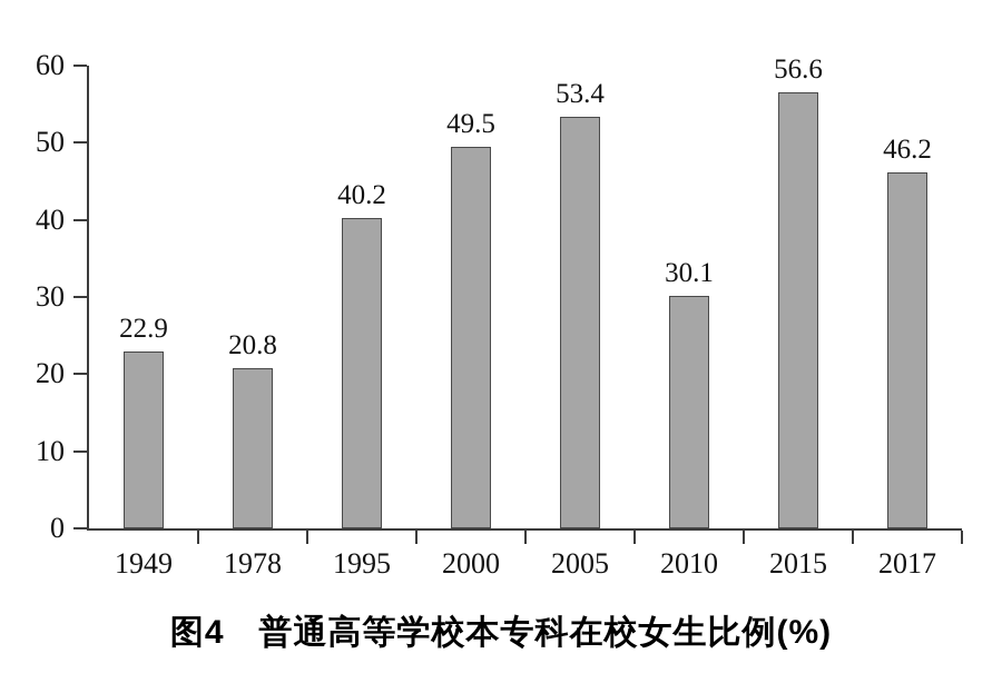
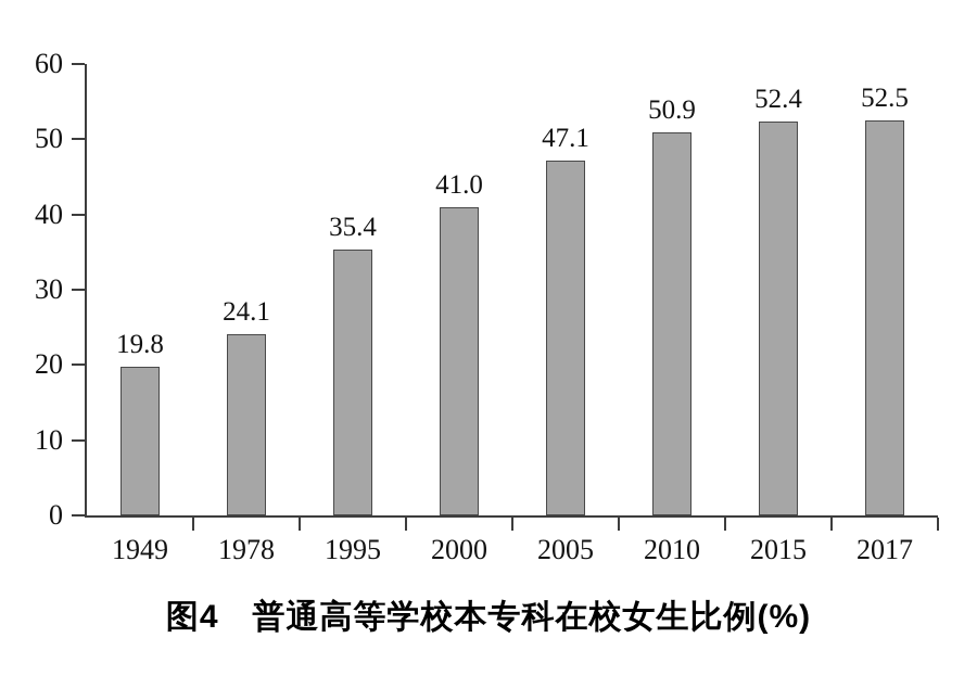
1949: 22.9 -> 19.8
1978: 20.8 -> 24.1
1995: 40.2 -> 35.4
2000: 49.5 -> 41.0
2005: 53.4 -> 47.1
2010: 30.1 -> 50.9
2015: 56.6 -> 52.4
2017: 46.2 -> 52.5
